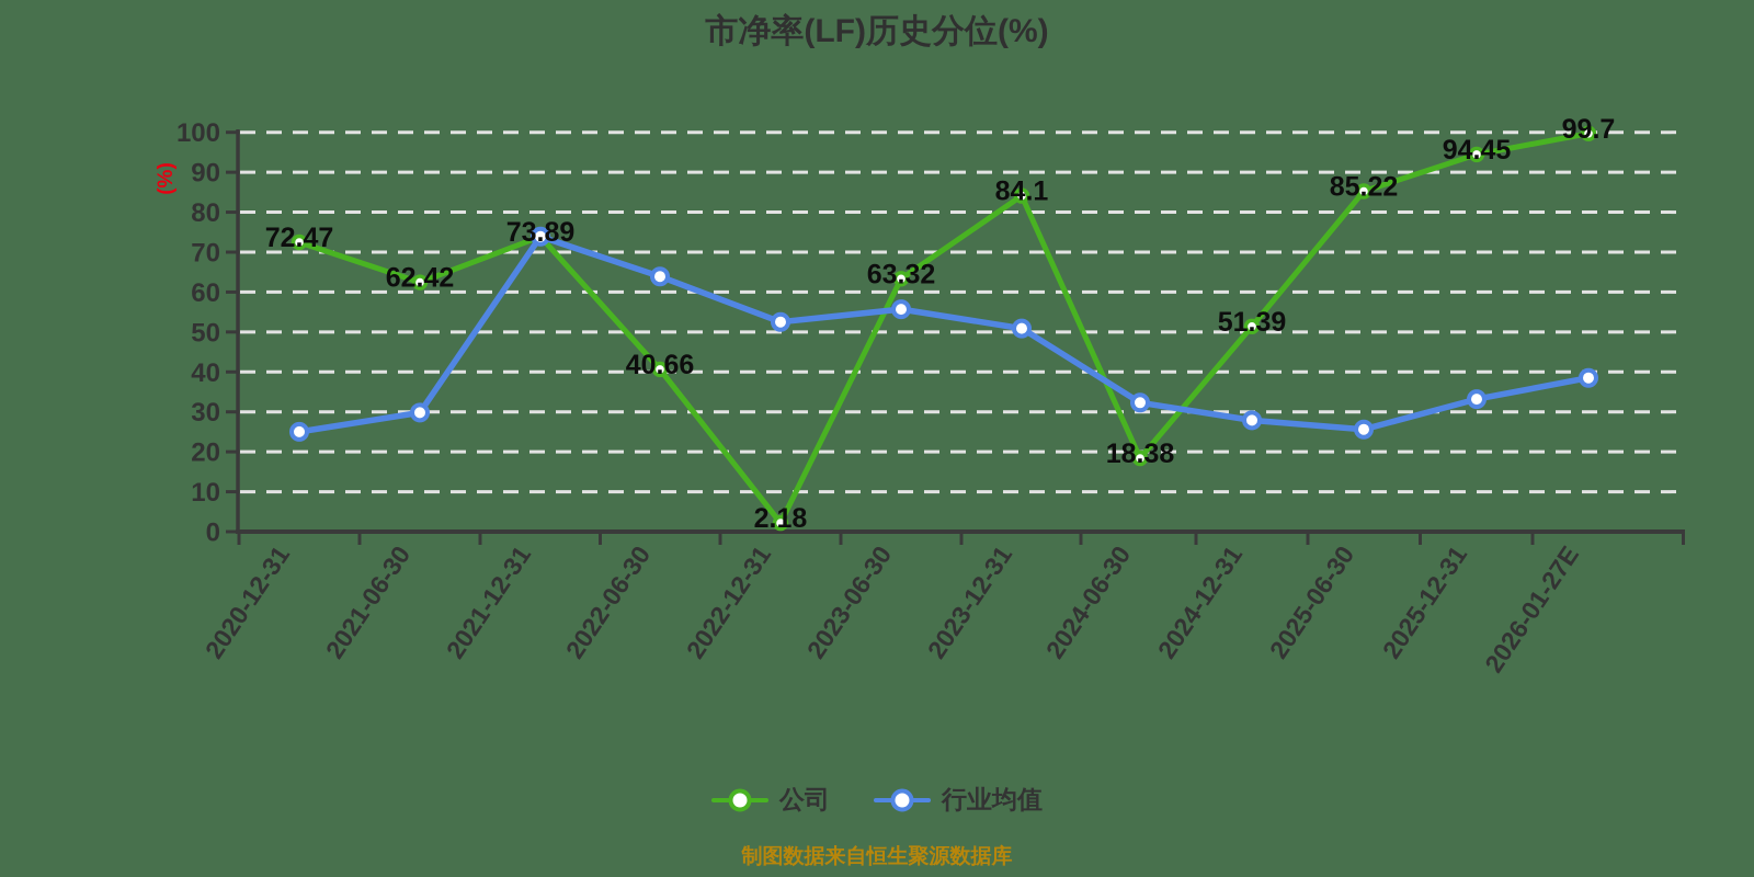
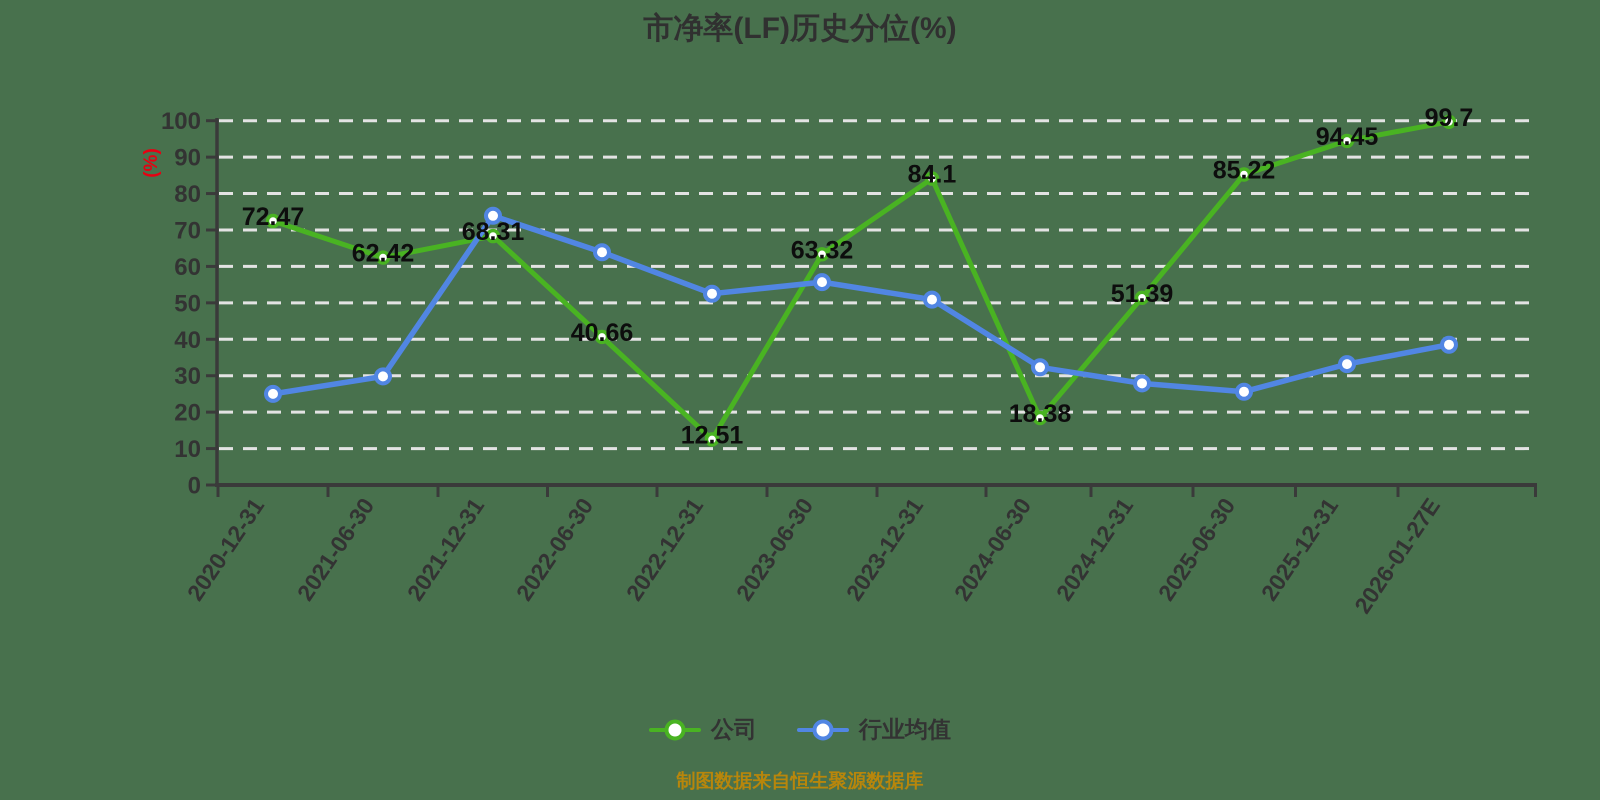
公司/2021-12-31: 73.89 -> 68.31
公司/2022-12-31: 2.18 -> 12.51
